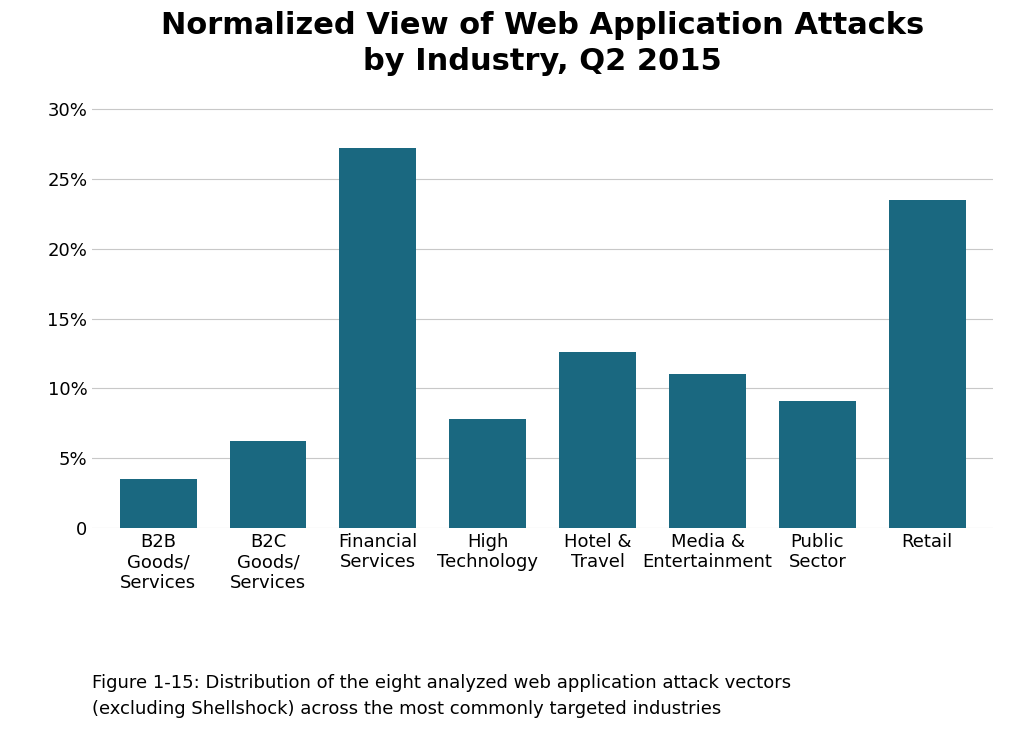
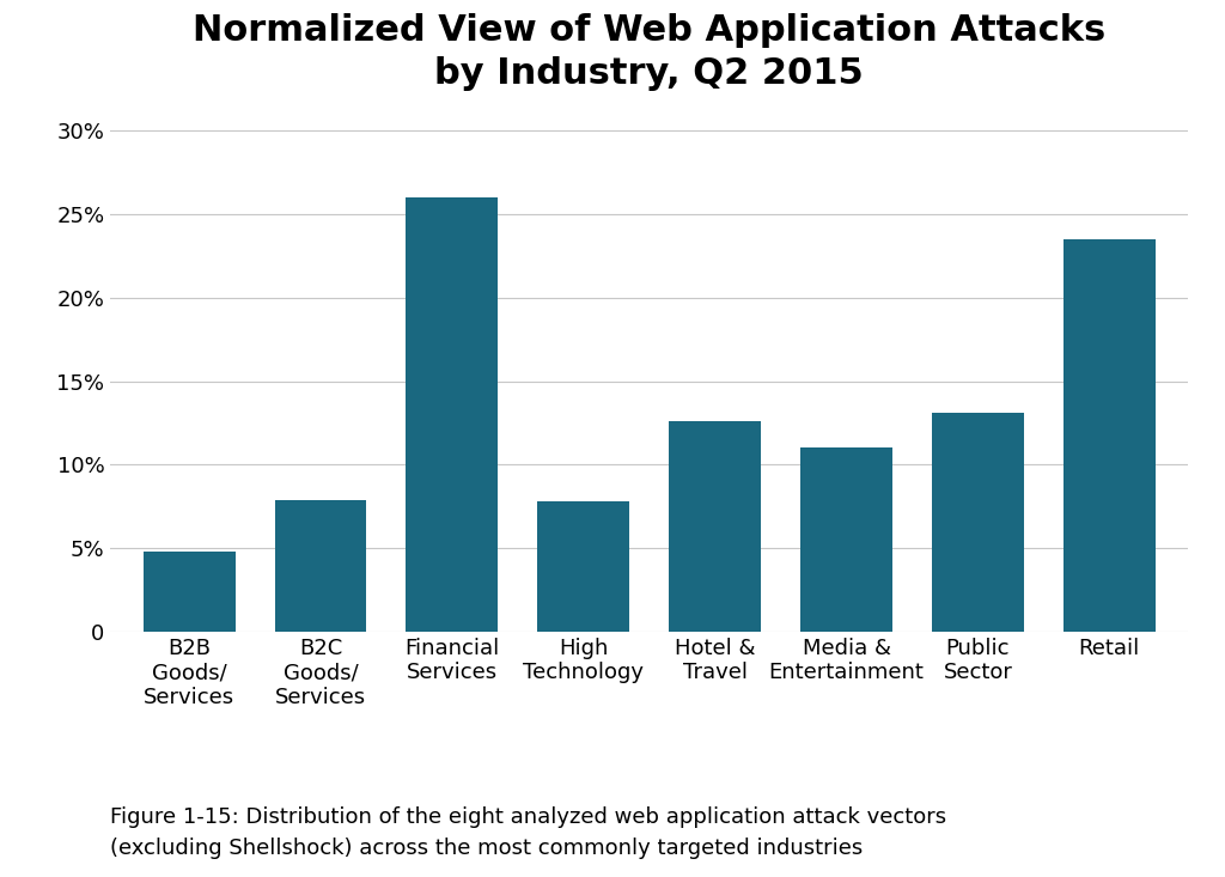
B2B Goods/ Services: 3.5% -> 4.8%
B2C Goods/ Services: 6.2% -> 7.9%
Financial Services: 27.2% -> 26.0%
Public Sector: 9.1% -> 13.1%
